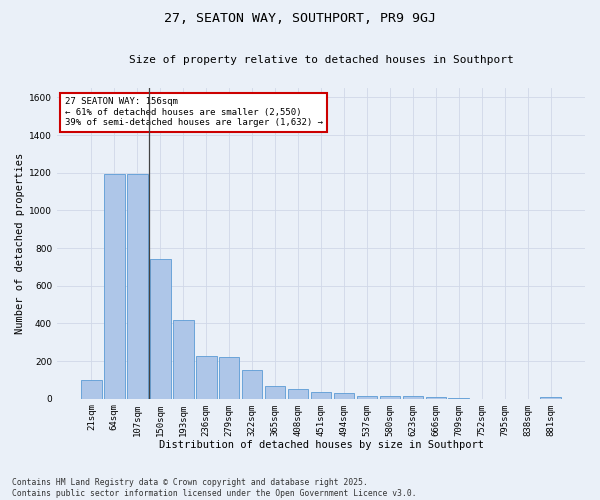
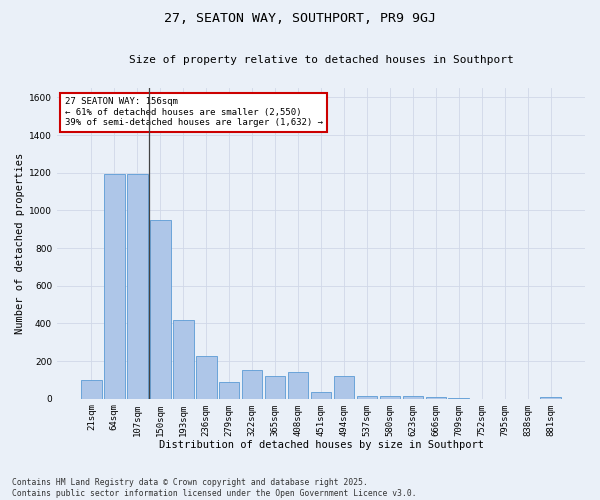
150sqm: 740 -> 950
279sqm: 220 -> 90
365sqm: 60 -> 120
408sqm: 50 -> 140
494sqm: 30 -> 120
